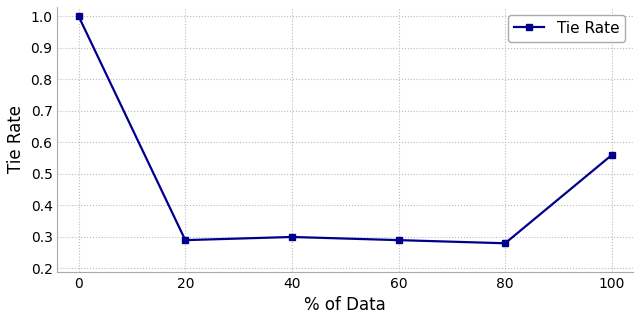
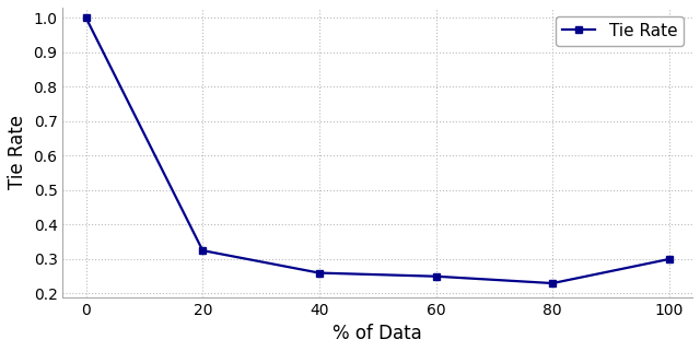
20: 0.290 -> 0.325
40: 0.300 -> 0.260
60: 0.290 -> 0.250
80: 0.280 -> 0.230
100: 0.560 -> 0.300
